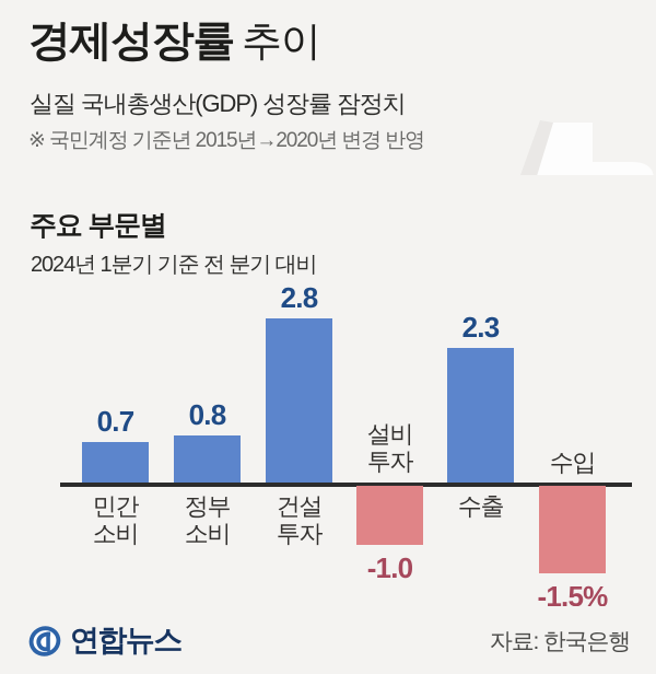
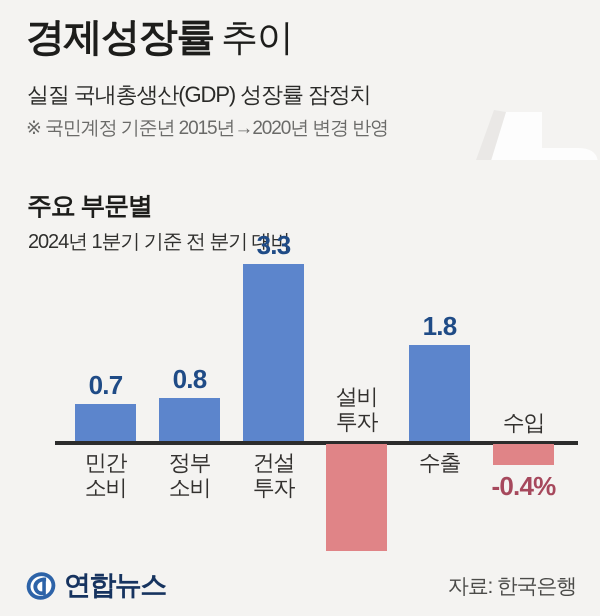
건설투자: 2.8 -> 3.3
설비투자: -1.0 -> -2.0
수출: 2.3 -> 1.8
수입: -1.5% -> -0.4%
